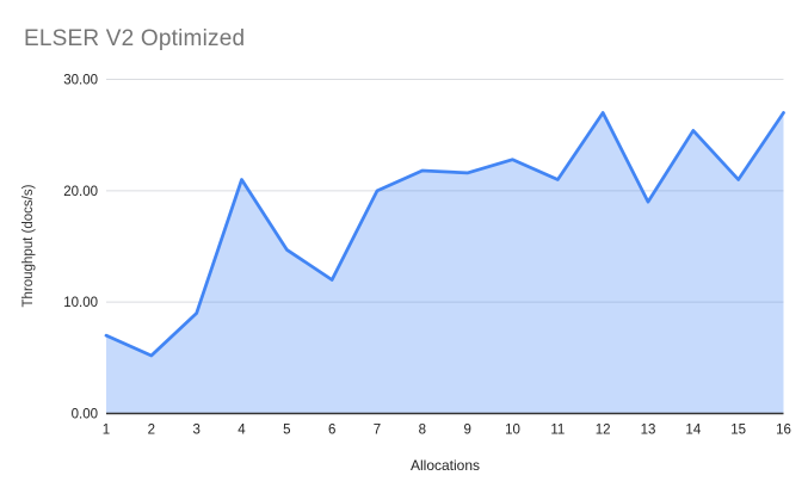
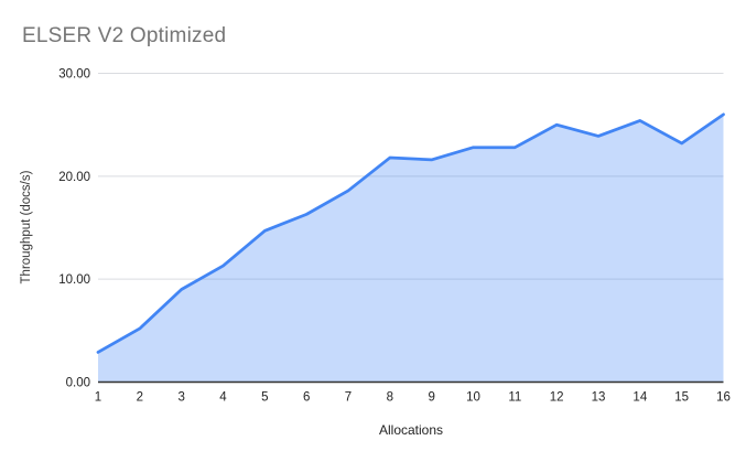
1: 7 -> 3
4: 21 -> 11
6: 12 -> 16
7: 20 -> 19
11: 21 -> 23
12: 27 -> 25
13: 19 -> 24
15: 21 -> 23
16: 27 -> 26
